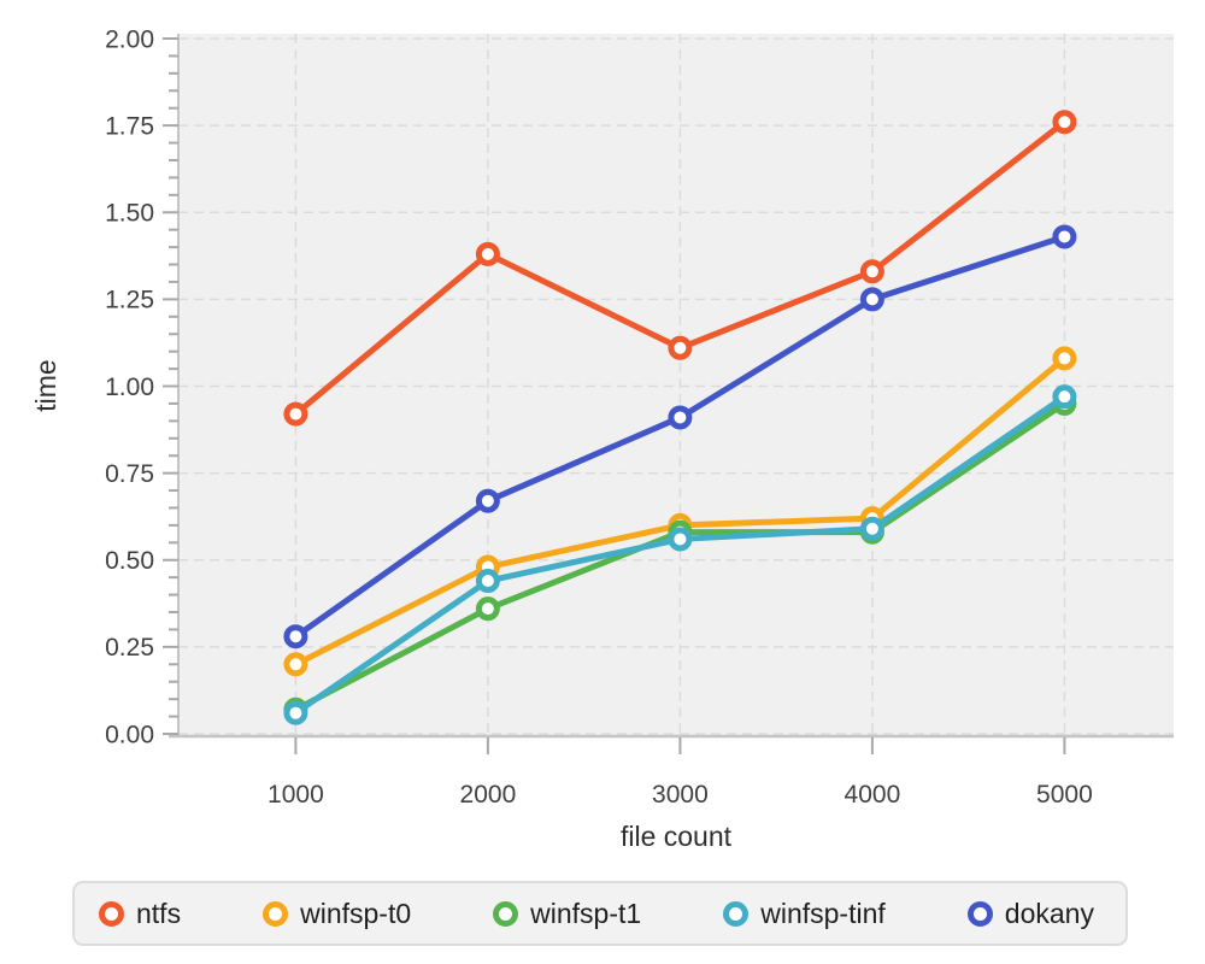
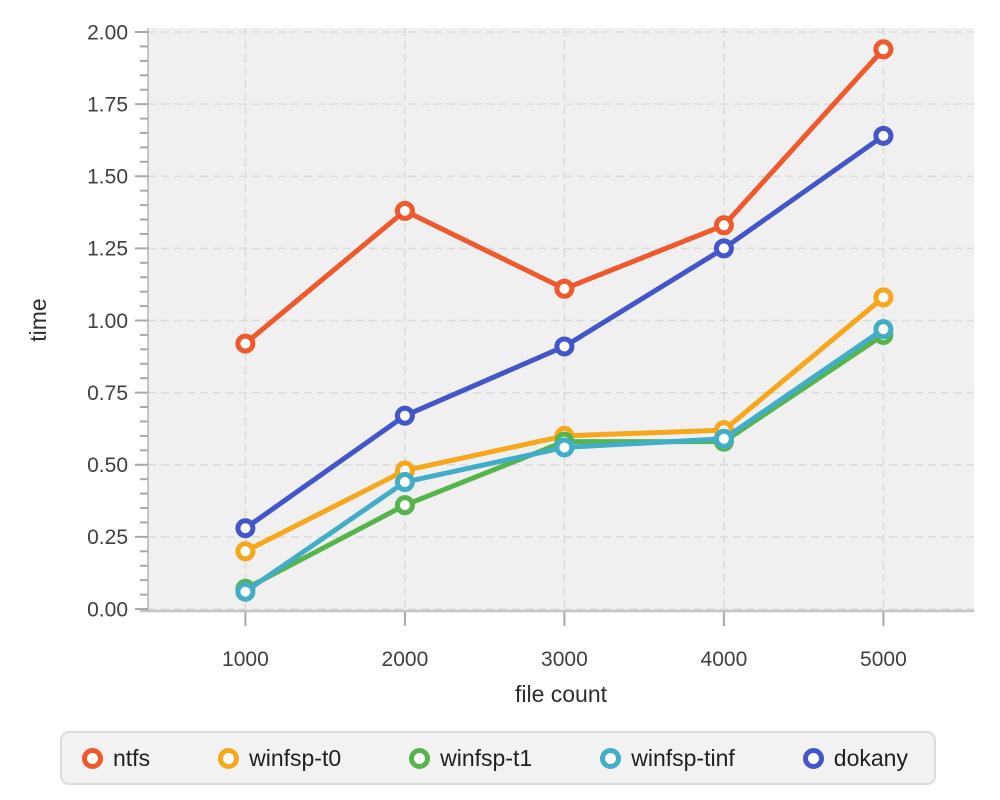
ntfs/5000: 1.76 -> 1.94
dokany/5000: 1.43 -> 1.64
